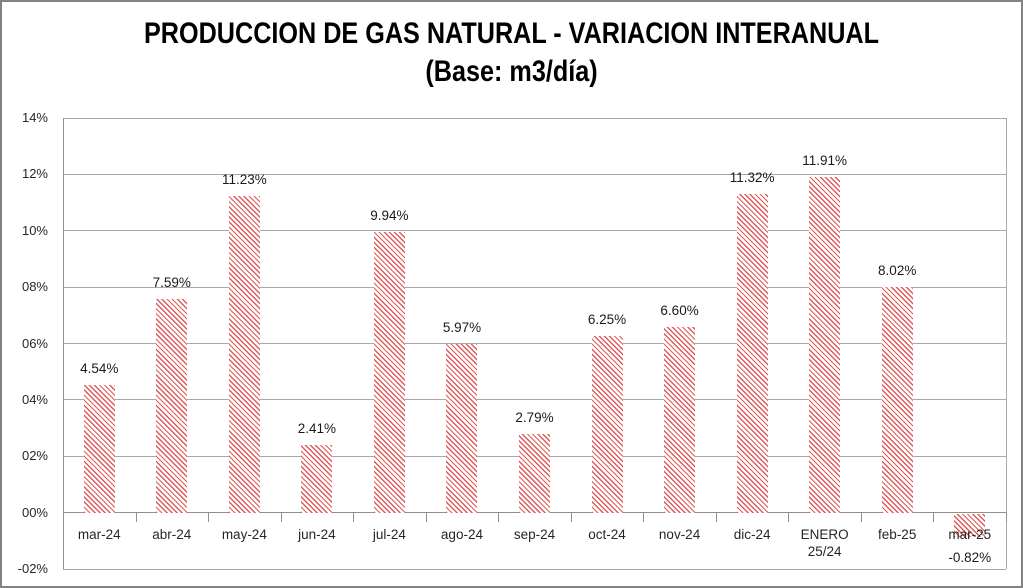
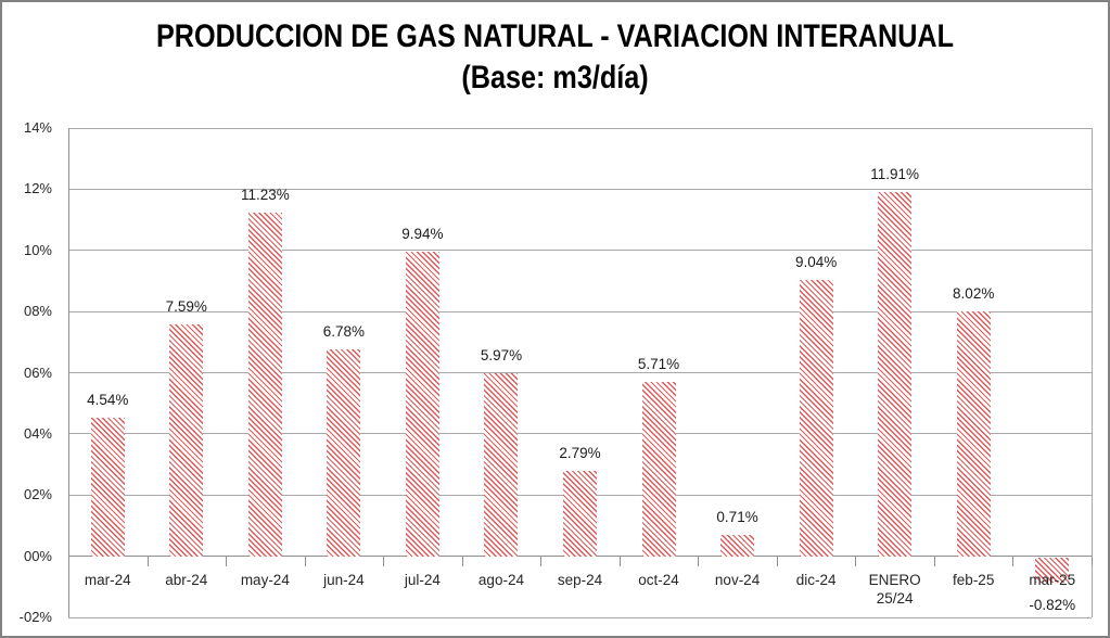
jun-24: 2.41% -> 6.78%
oct-24: 6.25% -> 5.71%
nov-24: 6.60% -> 0.71%
dic-24: 11.32% -> 9.04%
